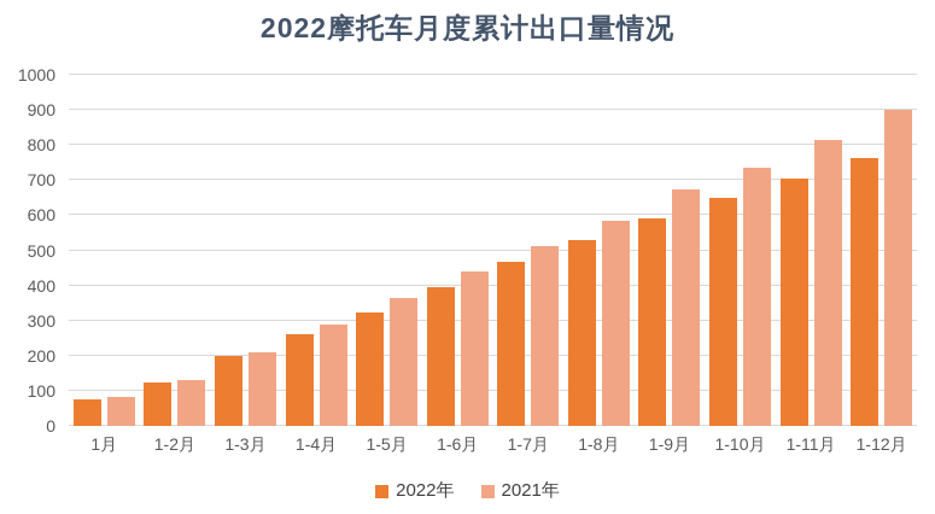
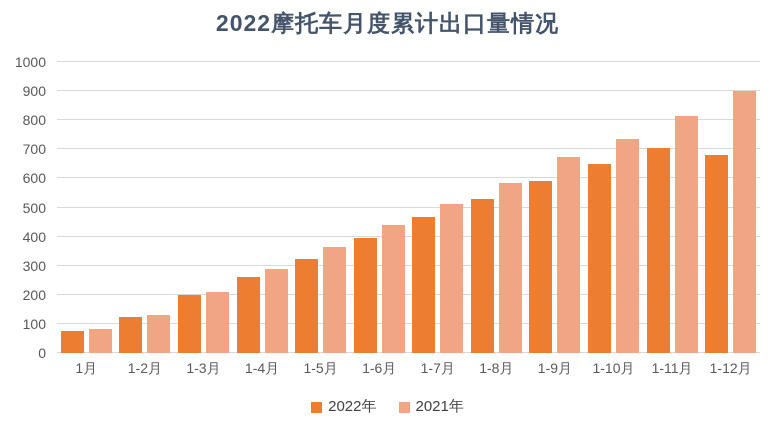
2022年/1-12月: 760 -> 680
